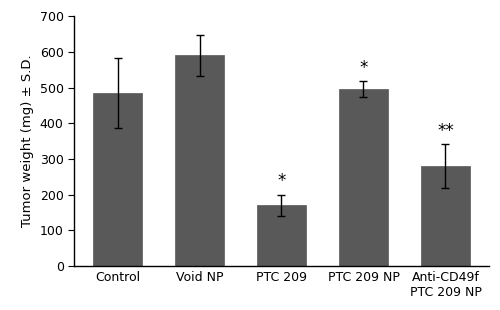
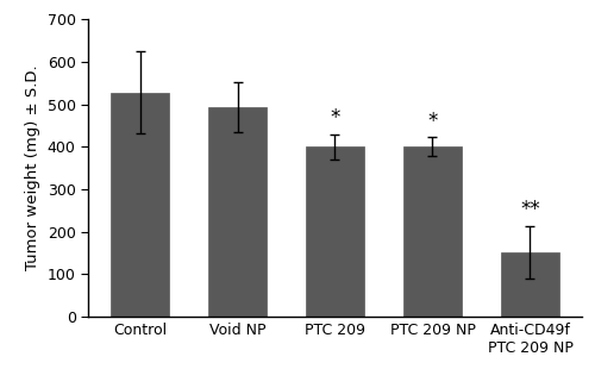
Control: 485 -> 528
Void NP: 590 -> 493
PTC 209: 170 -> 400
PTC 209 NP: 495 -> 400
Anti-CD49f PTC 209 NP: 280 -> 152
